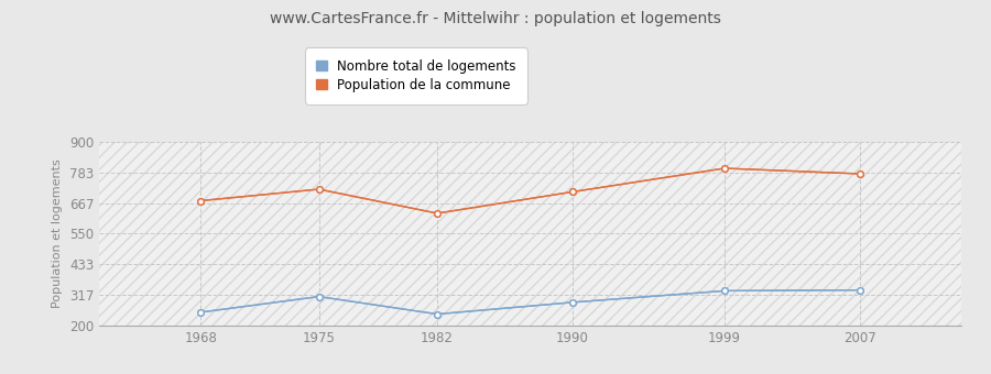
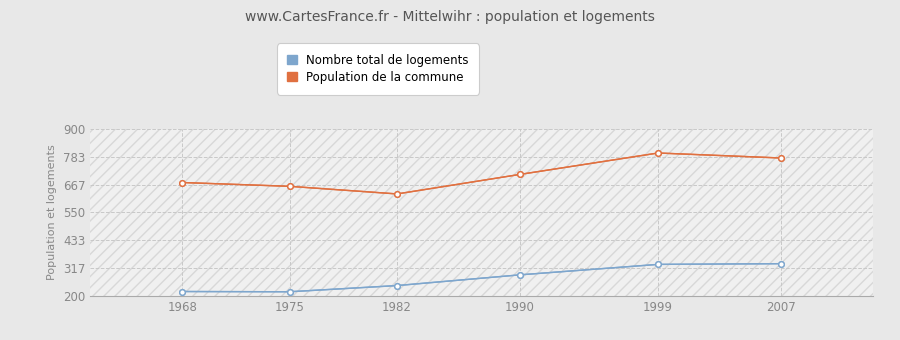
Nombre total de logements/1968: 250 -> 218
Nombre total de logements/1975: 310 -> 217
Population de la commune/1975: 720 -> 660
